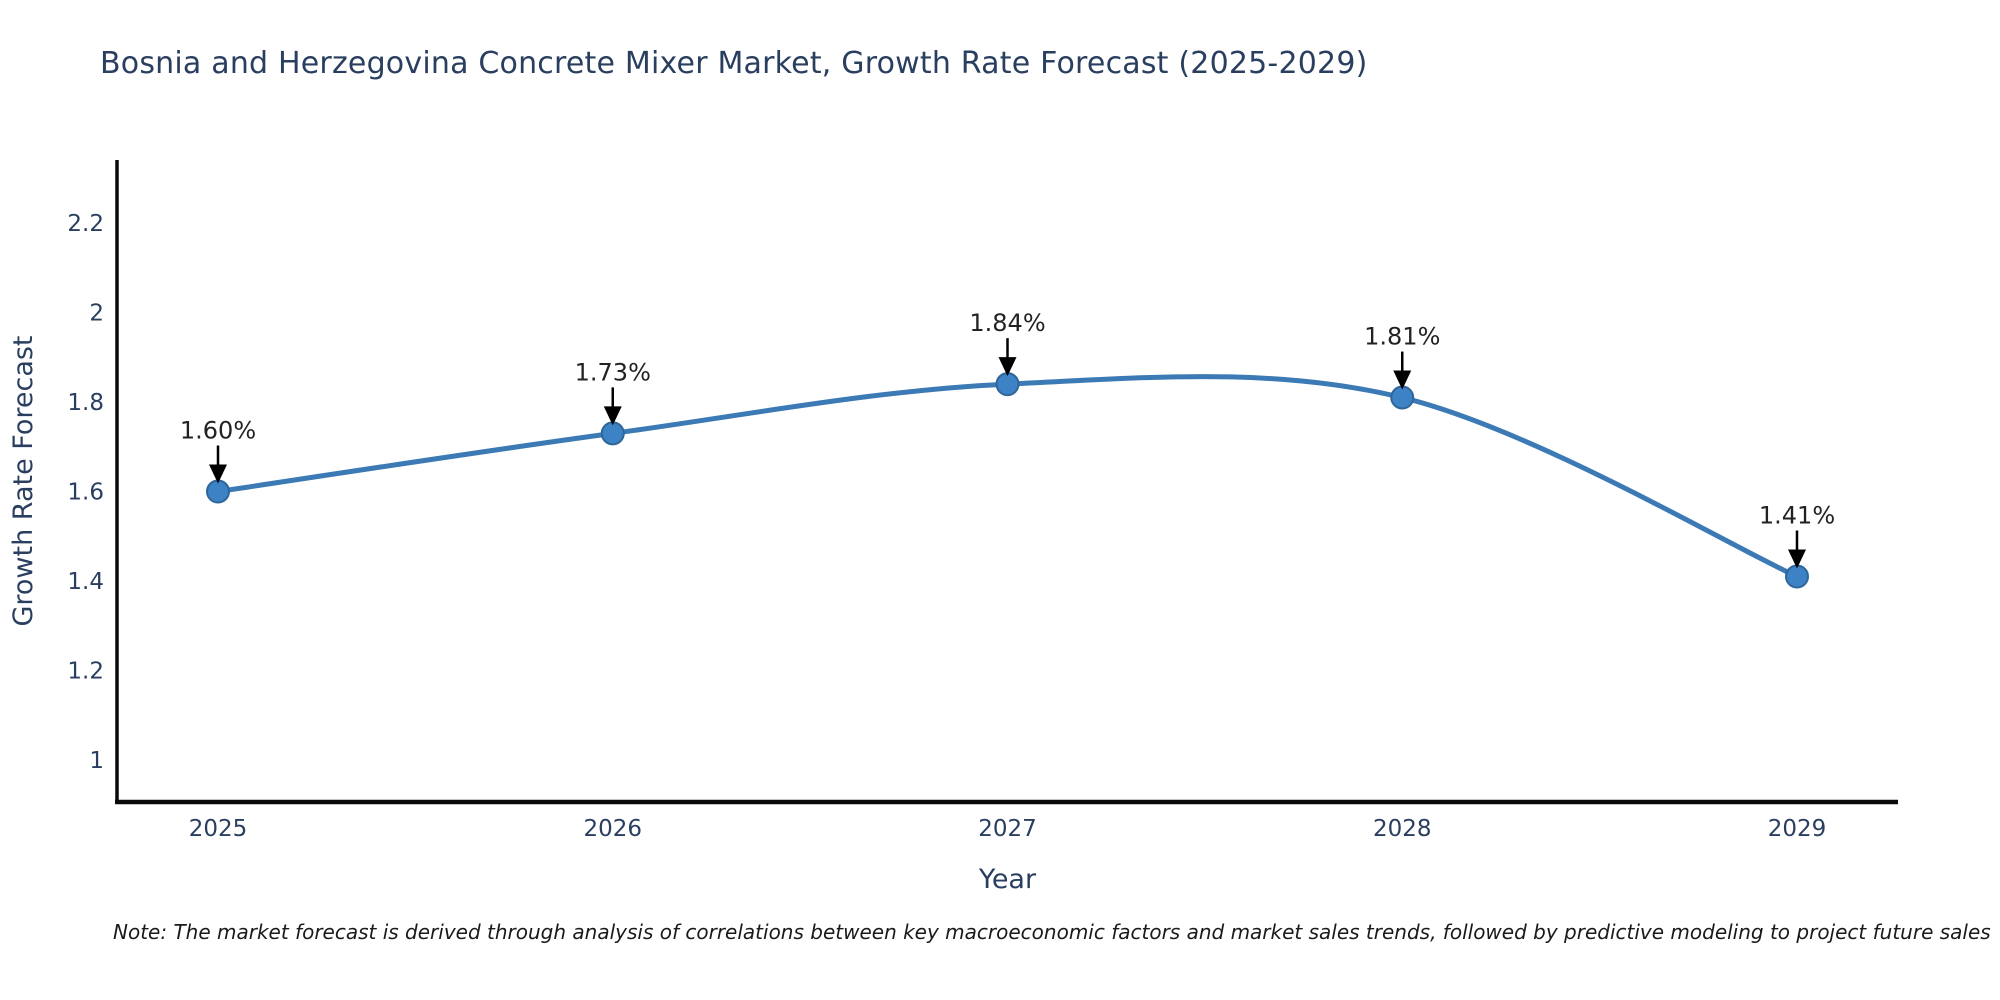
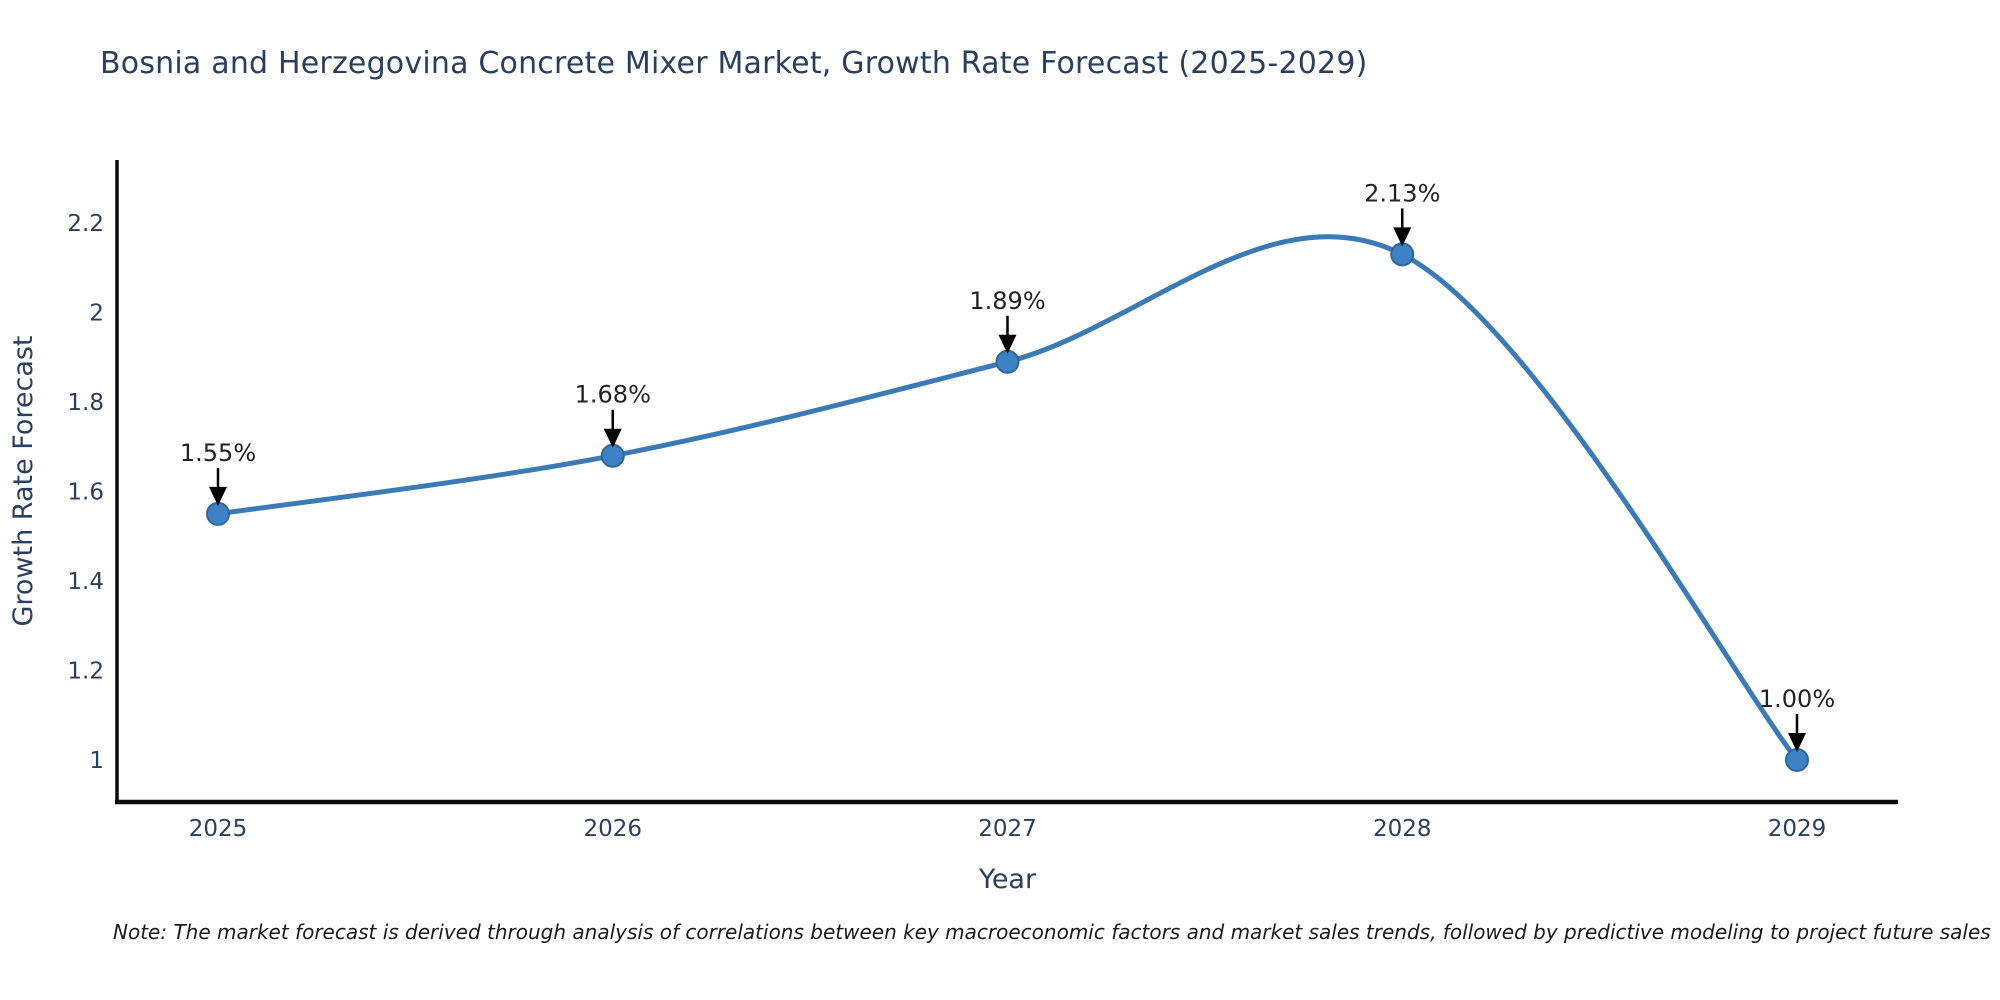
2025: 1.60% -> 1.55%
2026: 1.73% -> 1.68%
2027: 1.84% -> 1.89%
2028: 1.81% -> 2.13%
2029: 1.41% -> 1.00%
